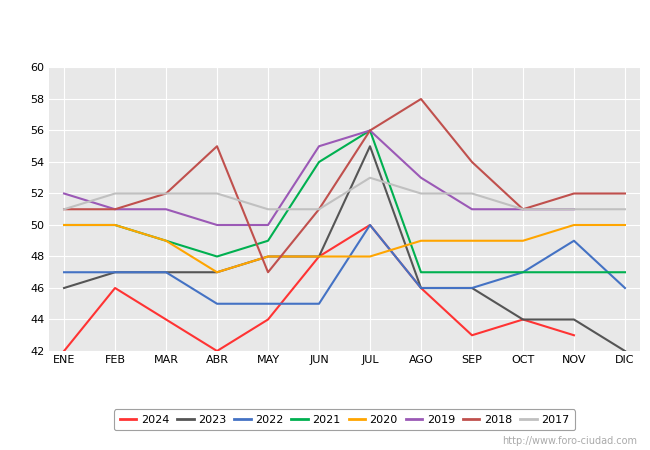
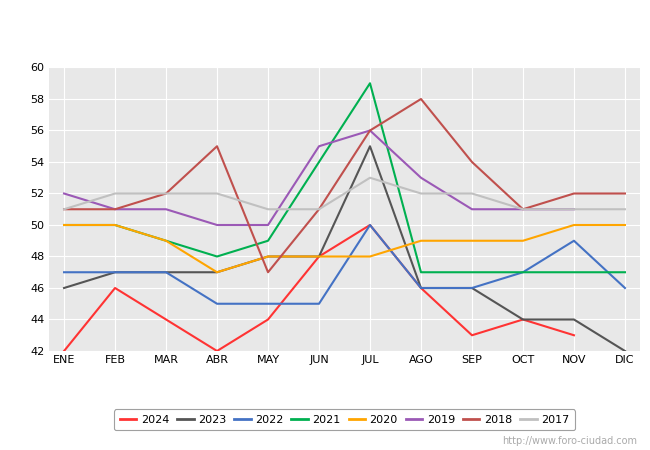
2021/JUL: 56 -> 59
